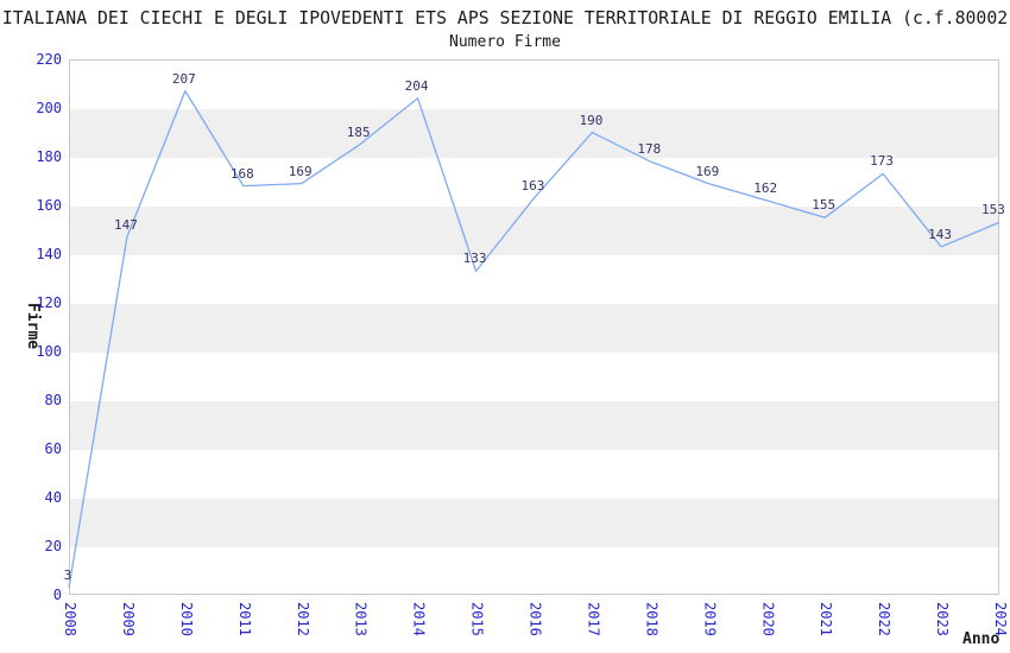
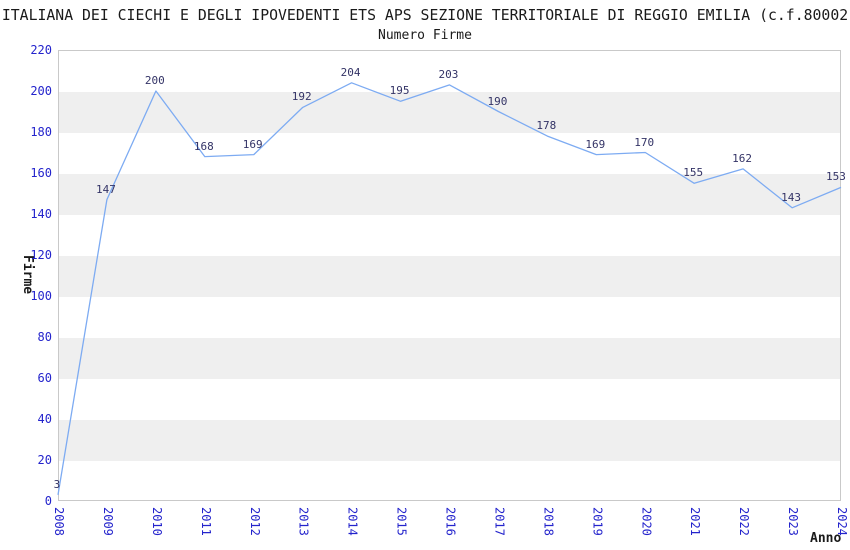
2010: 207 -> 200
2013: 185 -> 192
2015: 133 -> 195
2016: 163 -> 203
2020: 162 -> 170
2022: 173 -> 162
